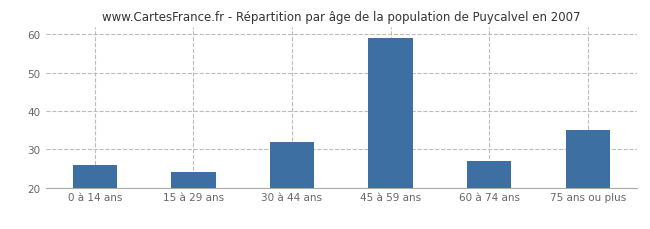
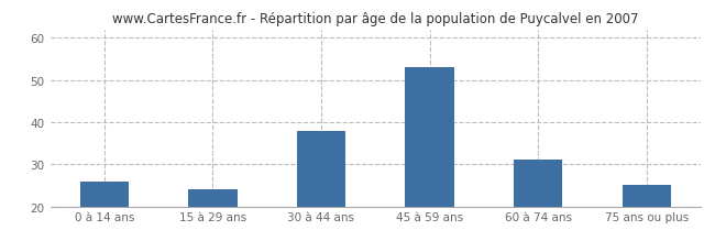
30 à 44 ans: 32 -> 38
45 à 59 ans: 59 -> 53
60 à 74 ans: 27 -> 31
75 ans ou plus: 35 -> 25
